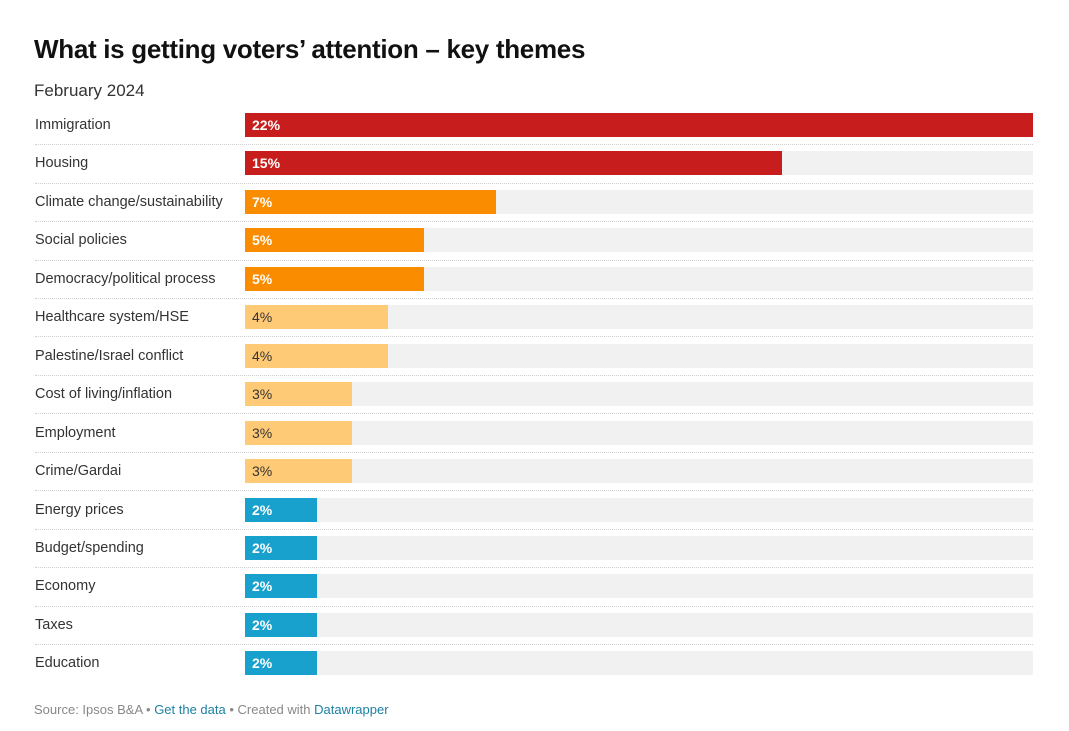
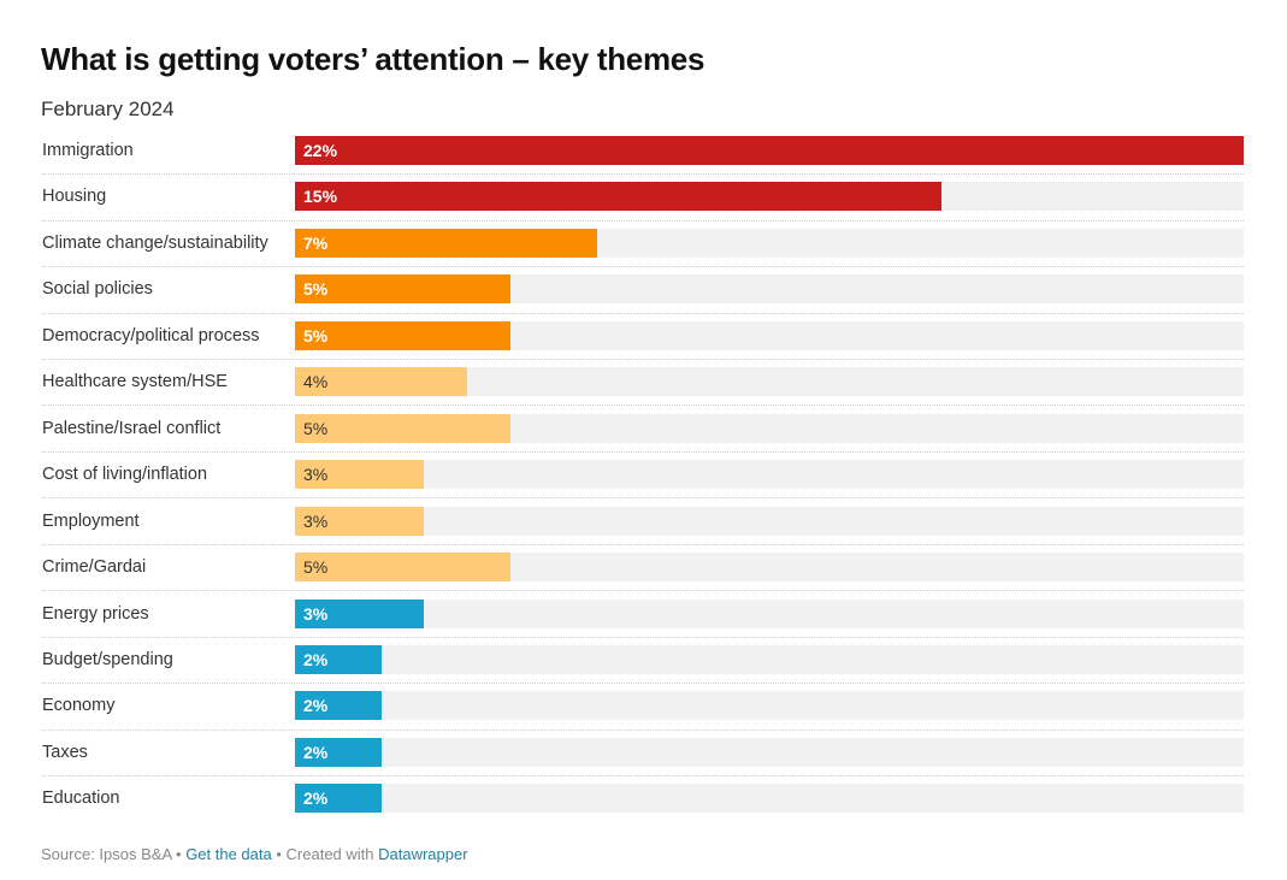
Palestine/Israel conflict: 4% -> 5%
Crime/Gardai: 3% -> 5%
Energy prices: 2% -> 3%
